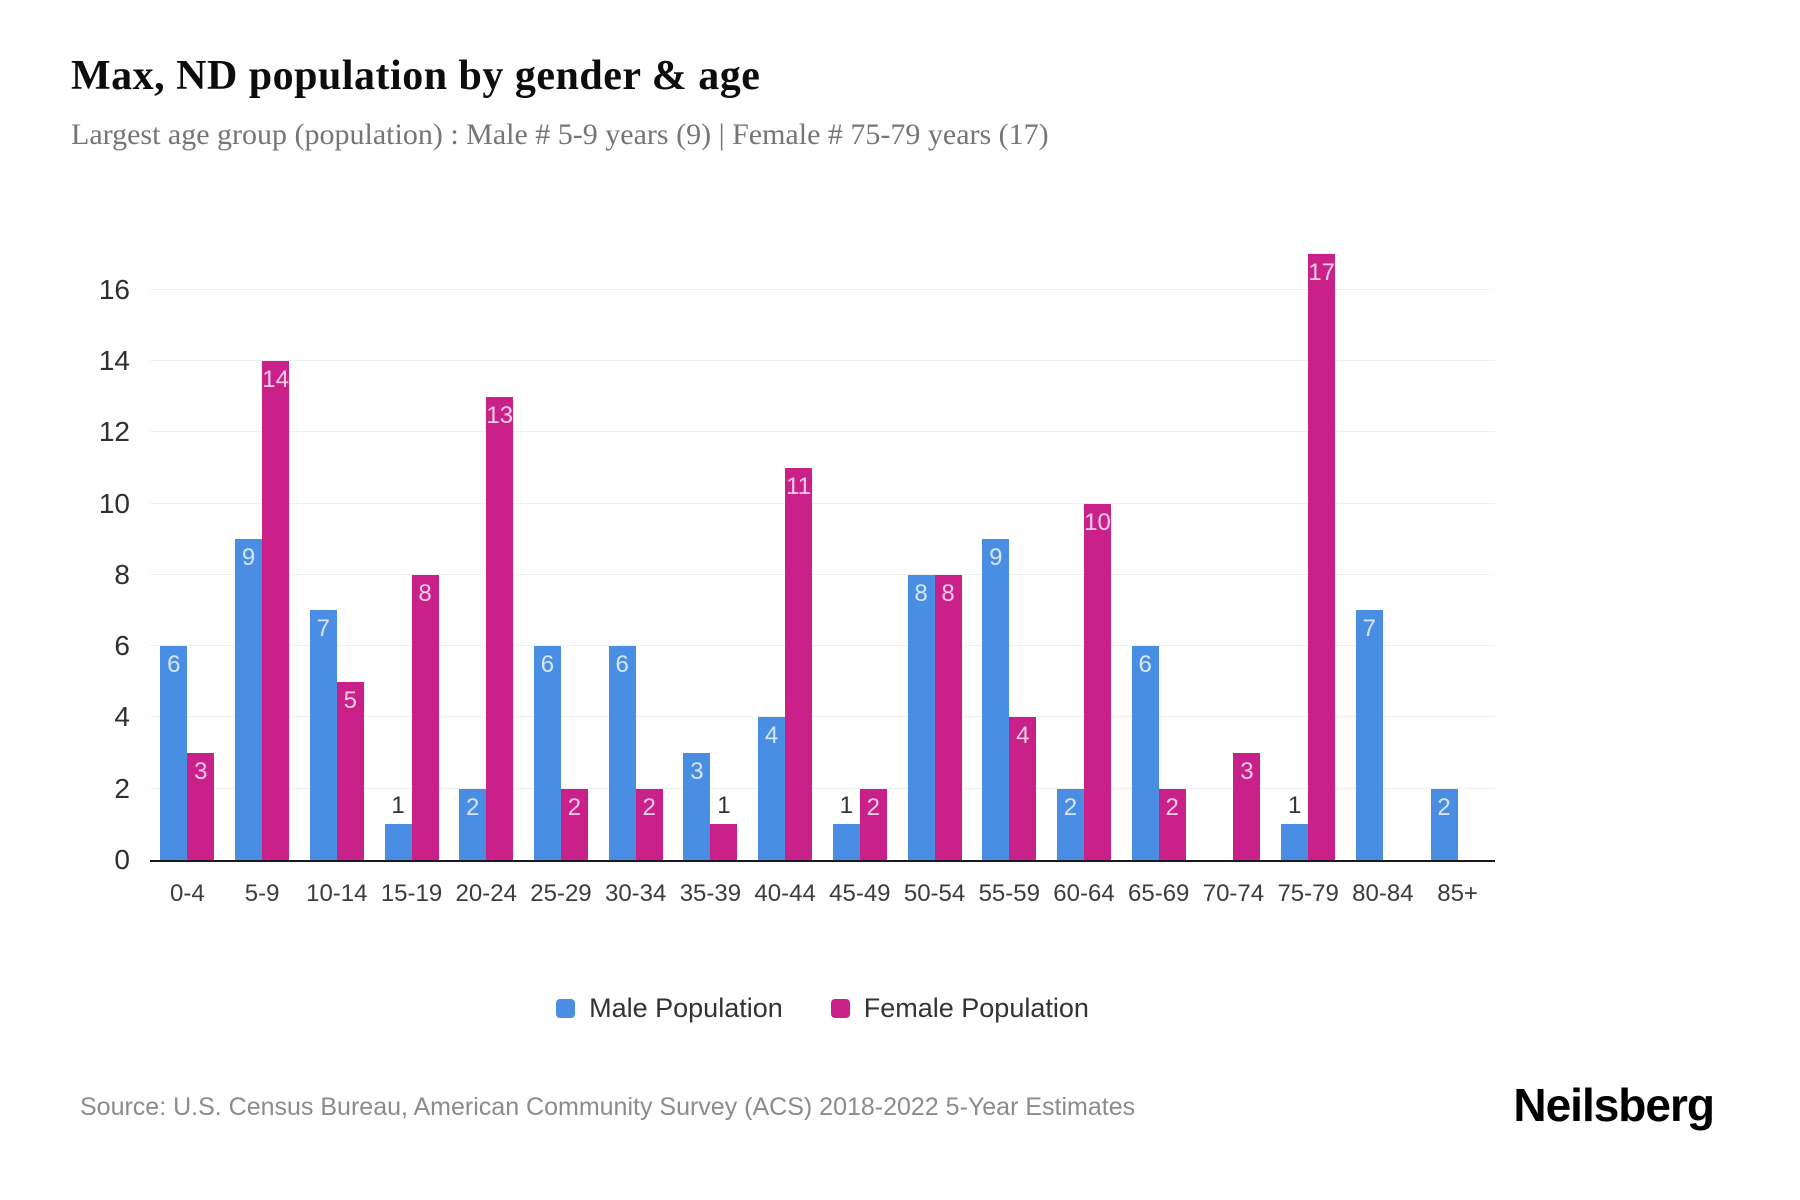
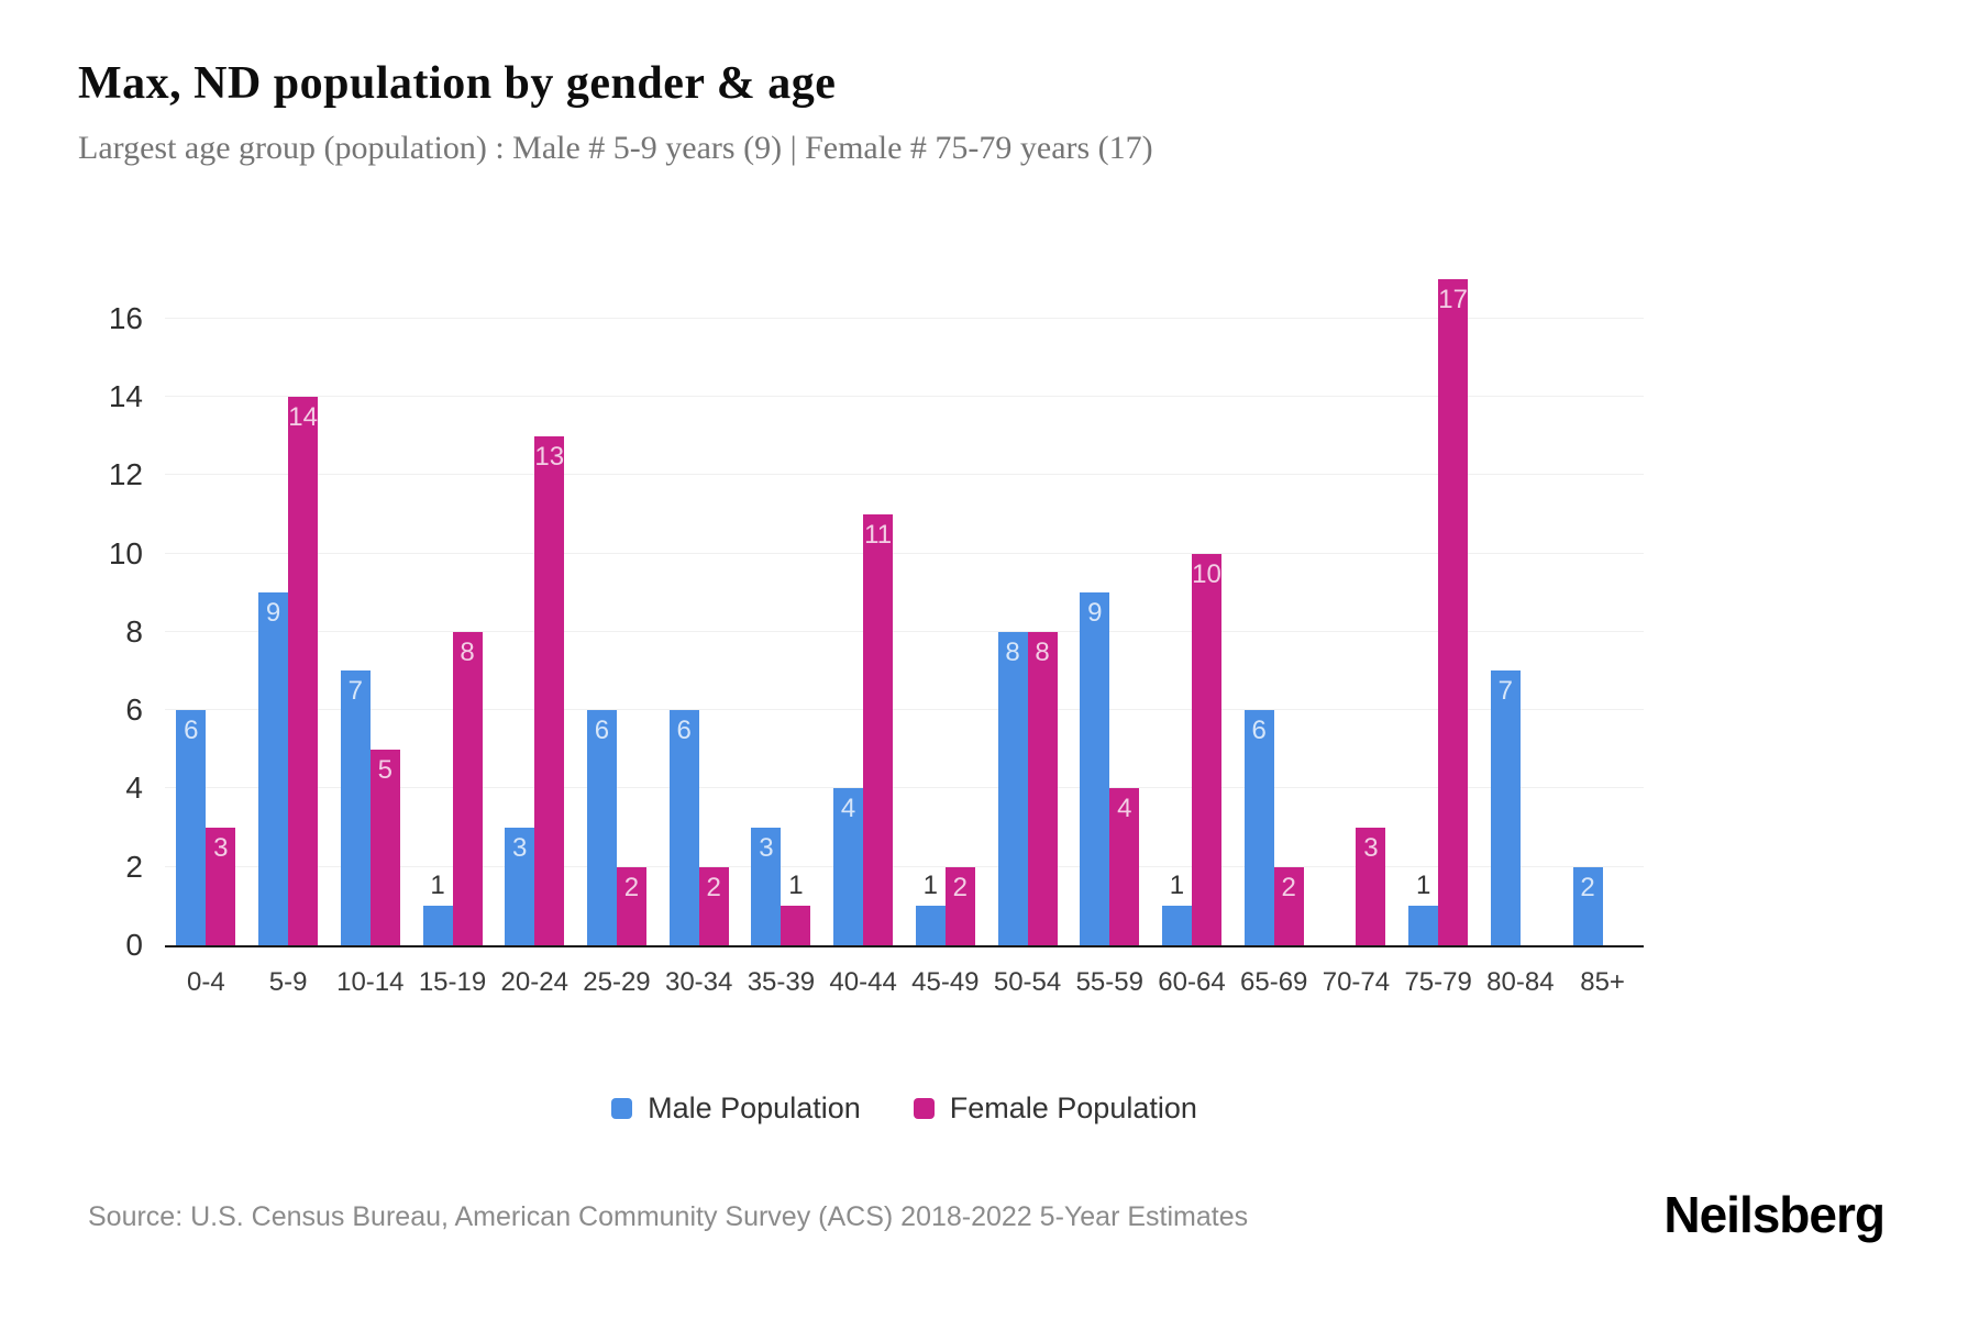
Male Population/20-24: 2 -> 3
Male Population/60-64: 2 -> 1
